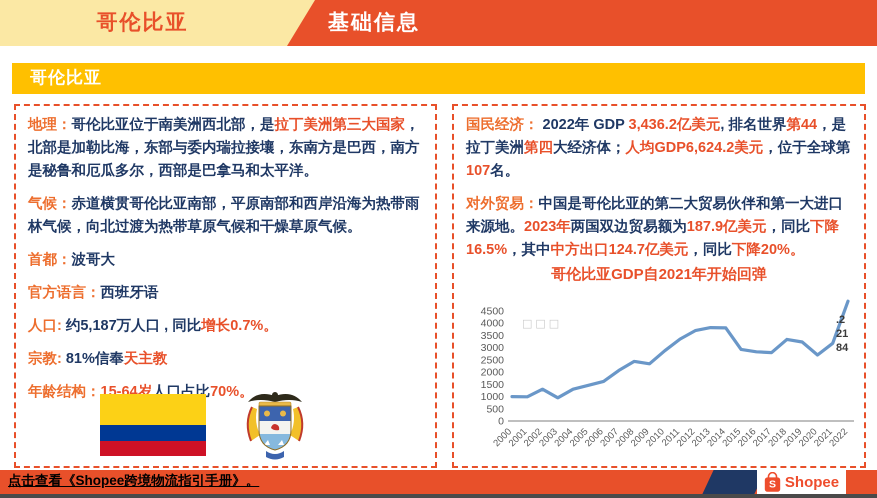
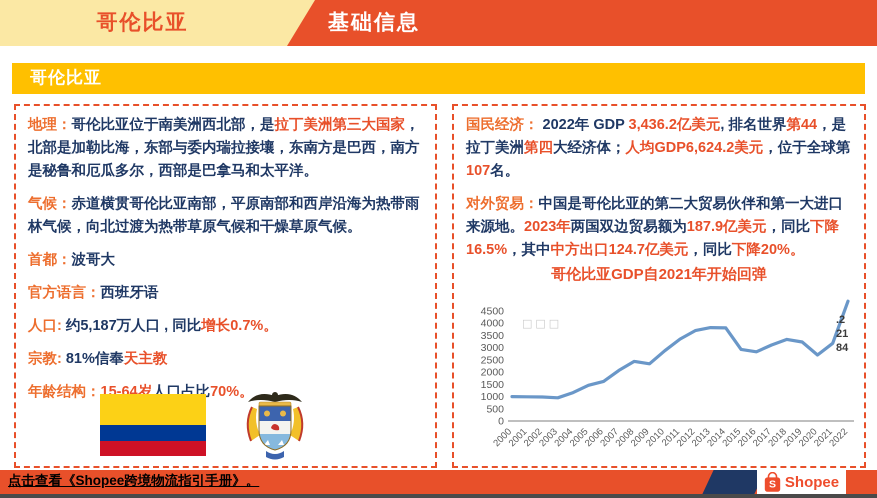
2002: 1300 -> 1000
2004: 1300 -> 1200
2017: 2800 -> 3100
